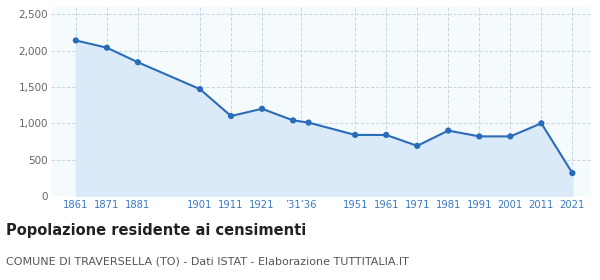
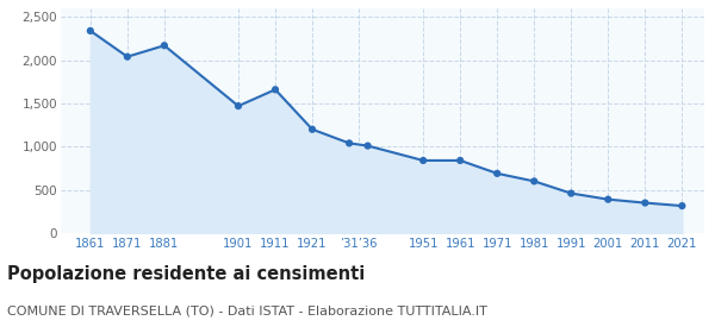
1861: 2,140 -> 2,340
1881: 1,840 -> 2,170
1911: 1,100 -> 1,660
1981: 900 -> 600
1991: 820 -> 460
2001: 820 -> 390
2011: 1,000 -> 350
